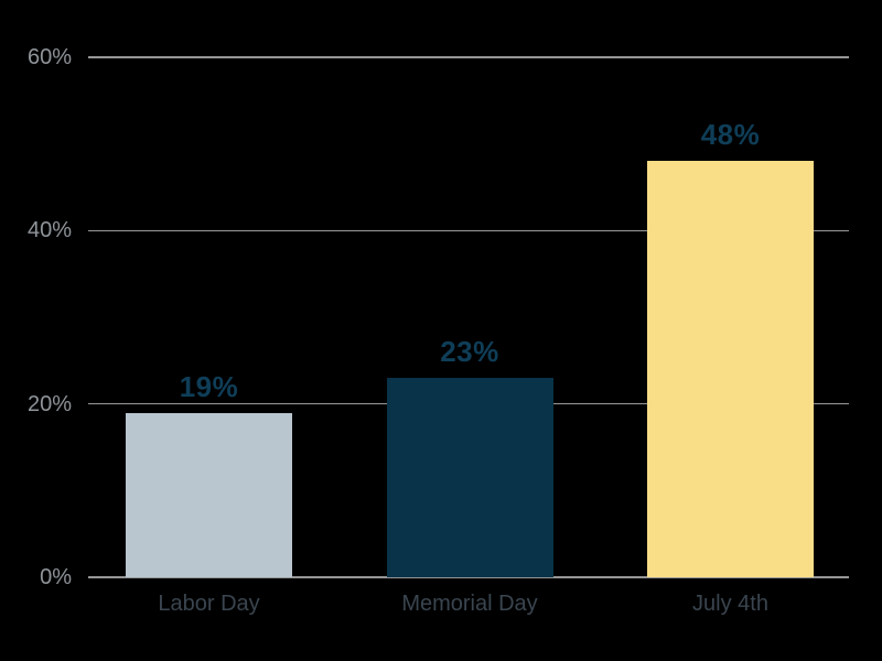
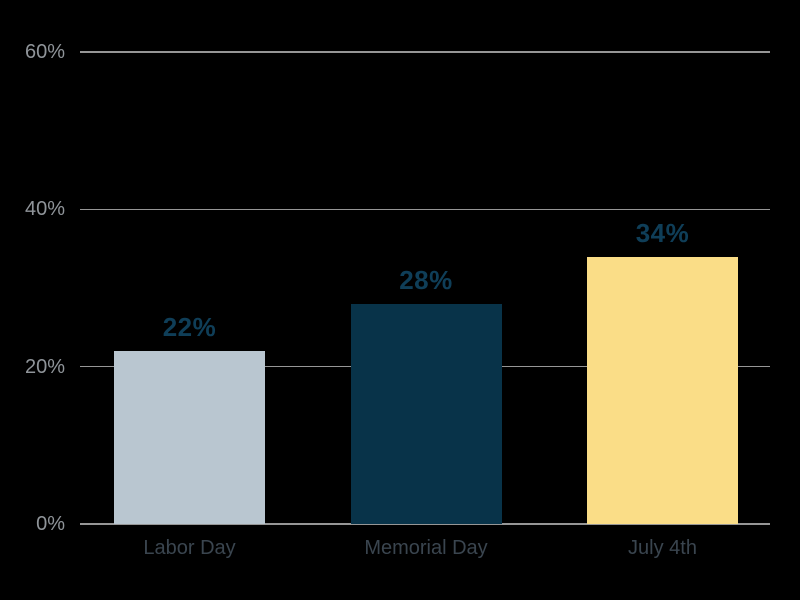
Labor Day: 19% -> 22%
Memorial Day: 23% -> 28%
July 4th: 48% -> 34%
